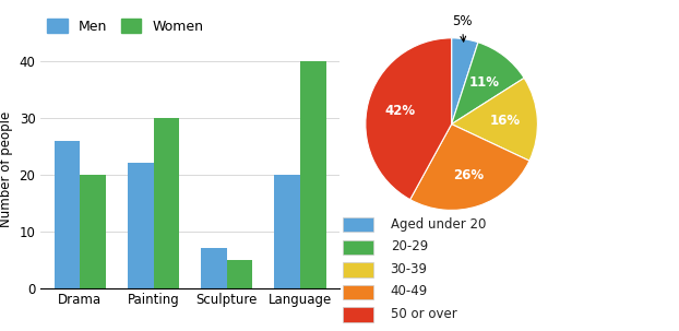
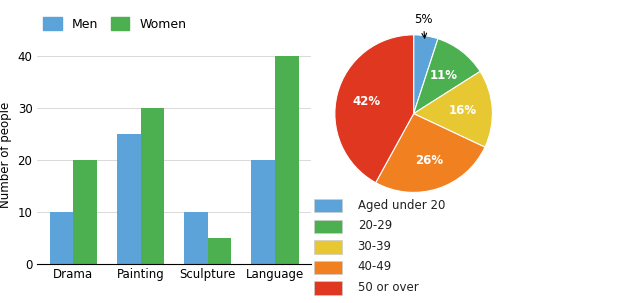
Men/Drama: 26 -> 10
Men/Painting: 22 -> 25
Men/Sculpture: 7 -> 10
